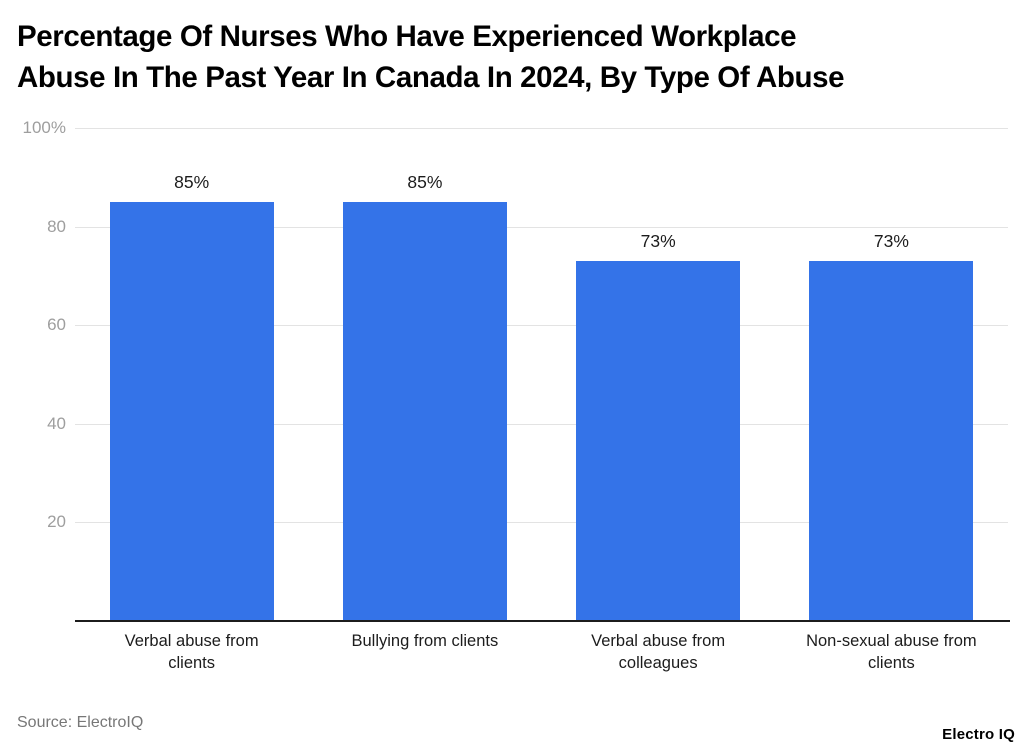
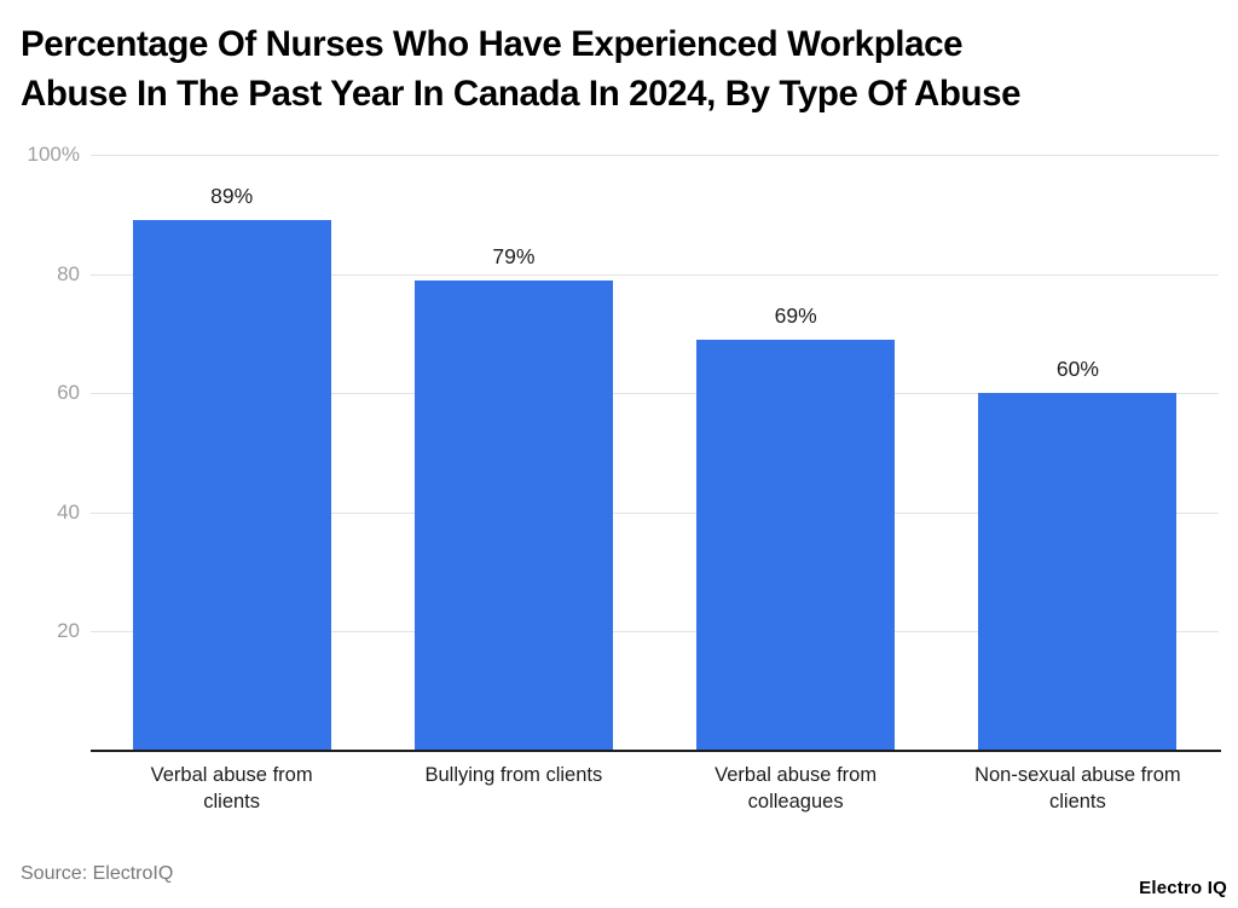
Verbal abuse from clients: 85% -> 89%
Bullying from clients: 85% -> 79%
Verbal abuse from colleagues: 73% -> 69%
Non-sexual abuse from clients: 73% -> 60%
